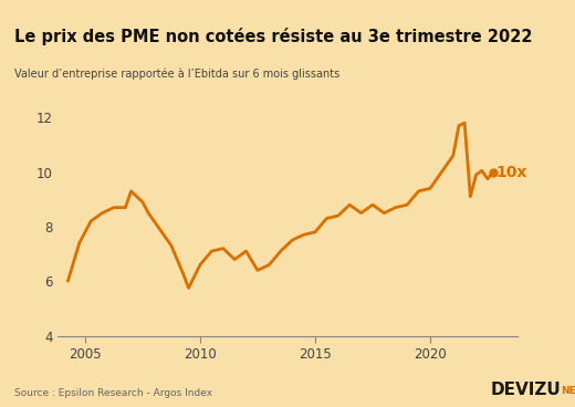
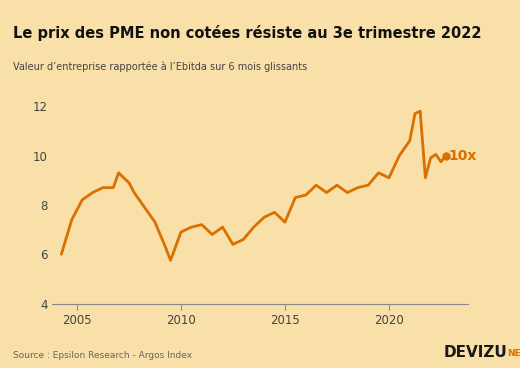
2010: 6.60 -> 6.90
2015: 7.80 -> 7.30
2020: 9.40 -> 9.10
